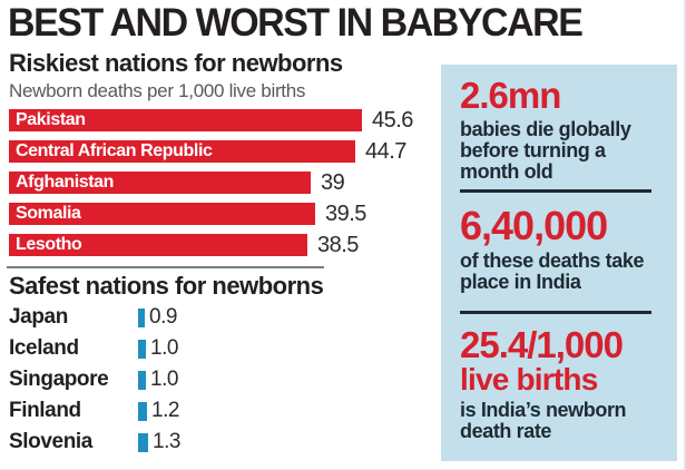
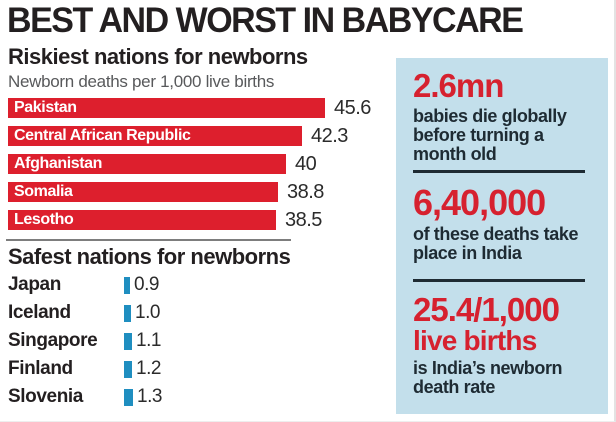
Riskiest nations for newborns/Central African Republic: 44.7 -> 42.3
Riskiest nations for newborns/Afghanistan: 39 -> 40
Riskiest nations for newborns/Somalia: 39.5 -> 38.8
Safest nations for newborns/Singapore: 1.0 -> 1.1
